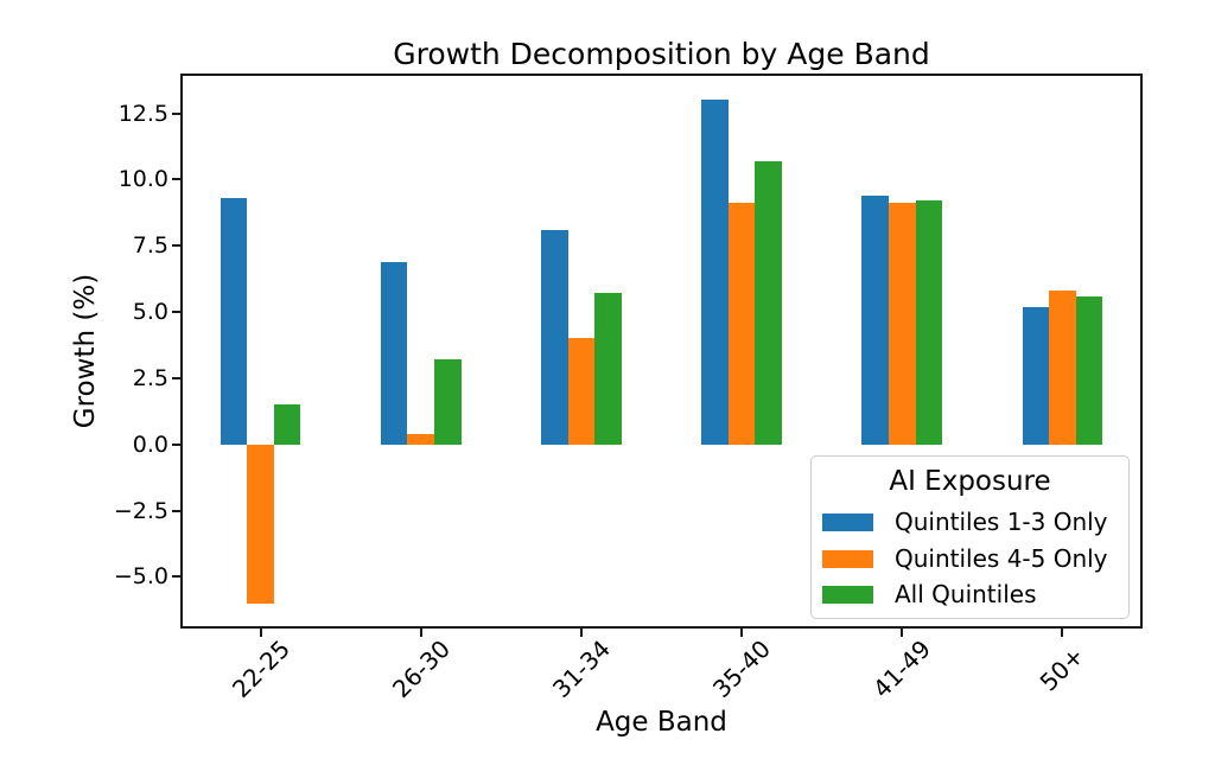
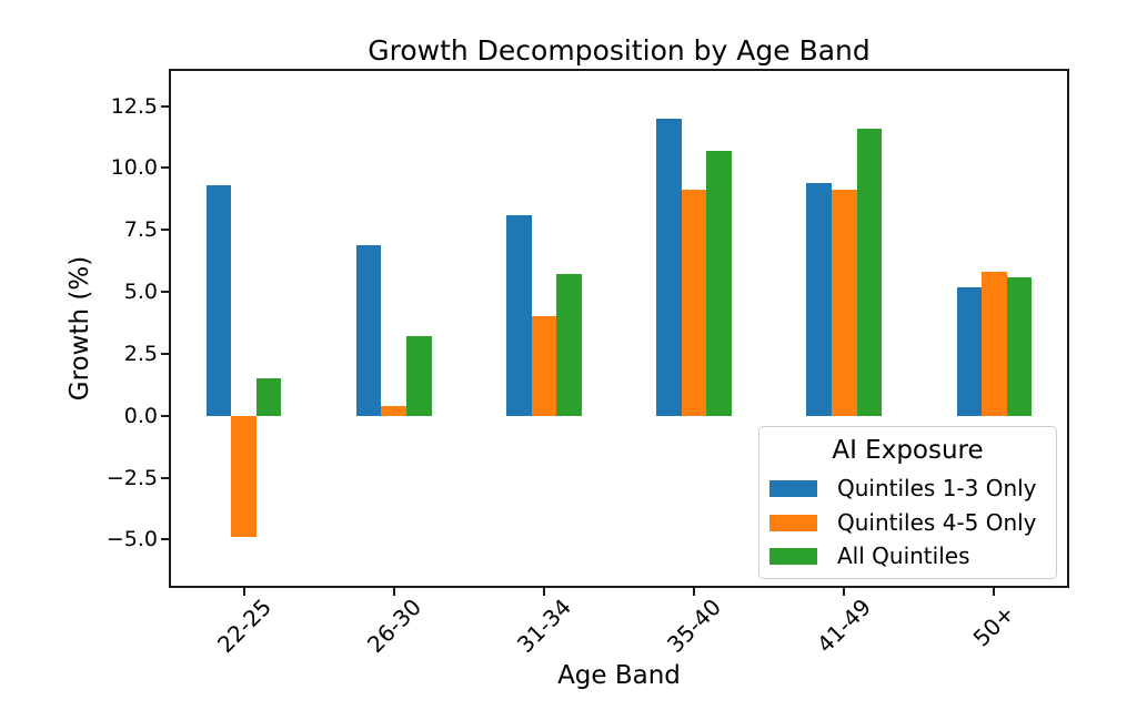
Quintiles 4-5 Only/22-25: -6.0 -> -4.9
Quintiles 1-3 Only/35-40: 13.0 -> 12.0
All Quintiles/41-49: 9.2 -> 11.6
